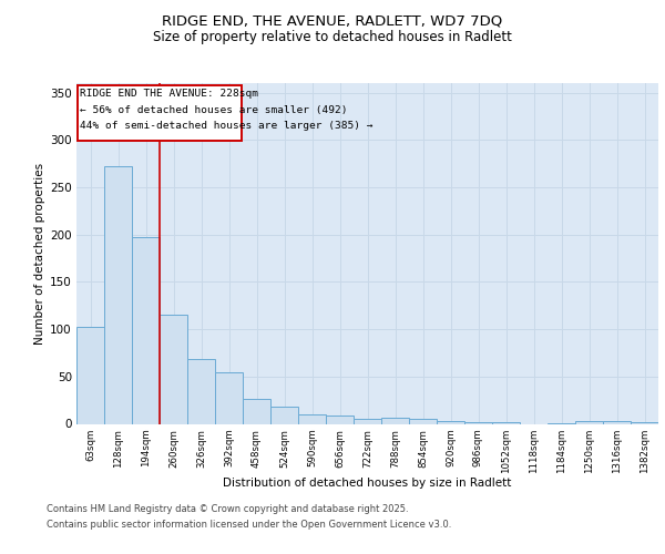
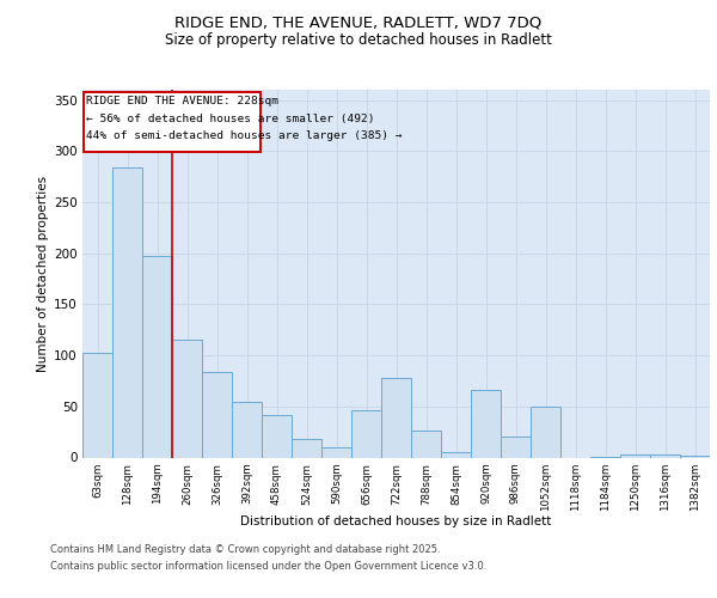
128sqm: 272 -> 284
326sqm: 68 -> 84
458sqm: 26 -> 42
656sqm: 9 -> 46
722sqm: 5 -> 78
788sqm: 6 -> 26
920sqm: 3 -> 66
986sqm: 2 -> 20
1052sqm: 2 -> 50
